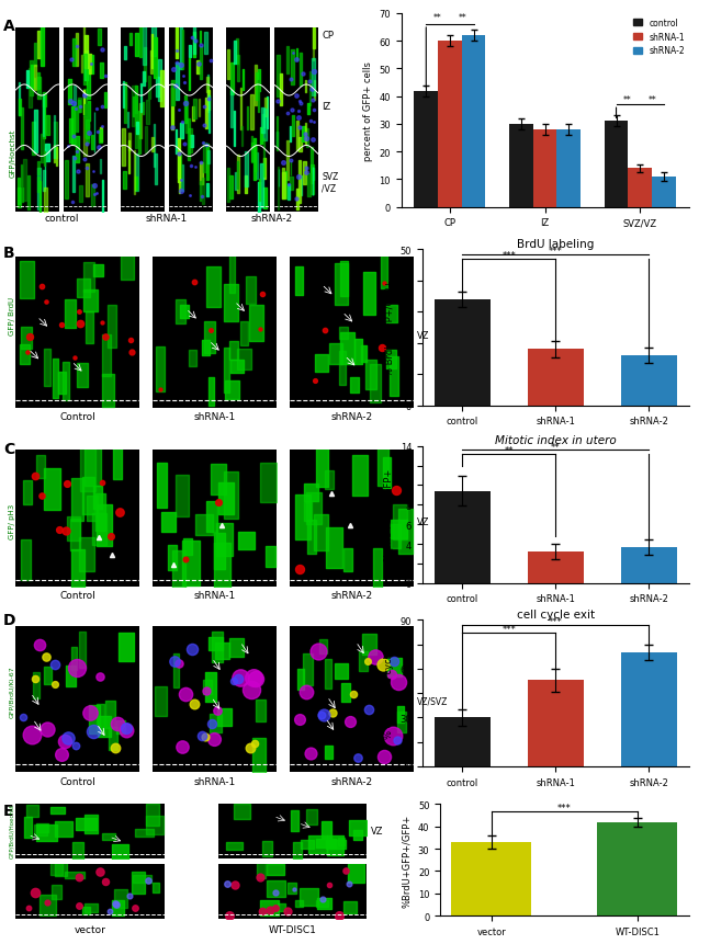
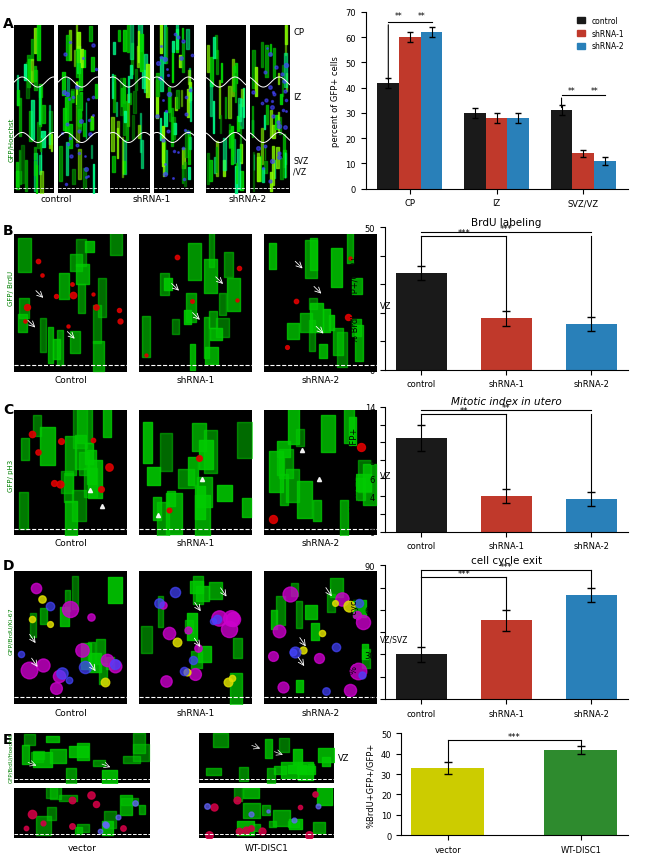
Mitotic index in utero/control: 9.4 -> 10.5
Mitotic index in utero/shRNA-1: 3.2 -> 4.0
